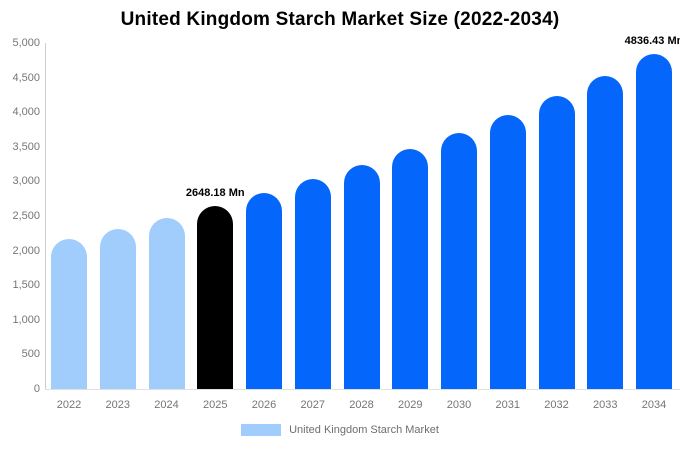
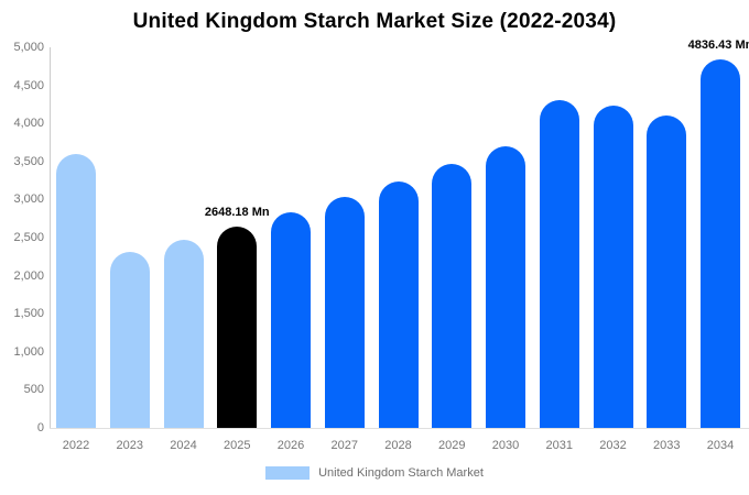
2022: 2200 -> 3600
2031: 4000 -> 4300
2033: 4500 -> 4100
